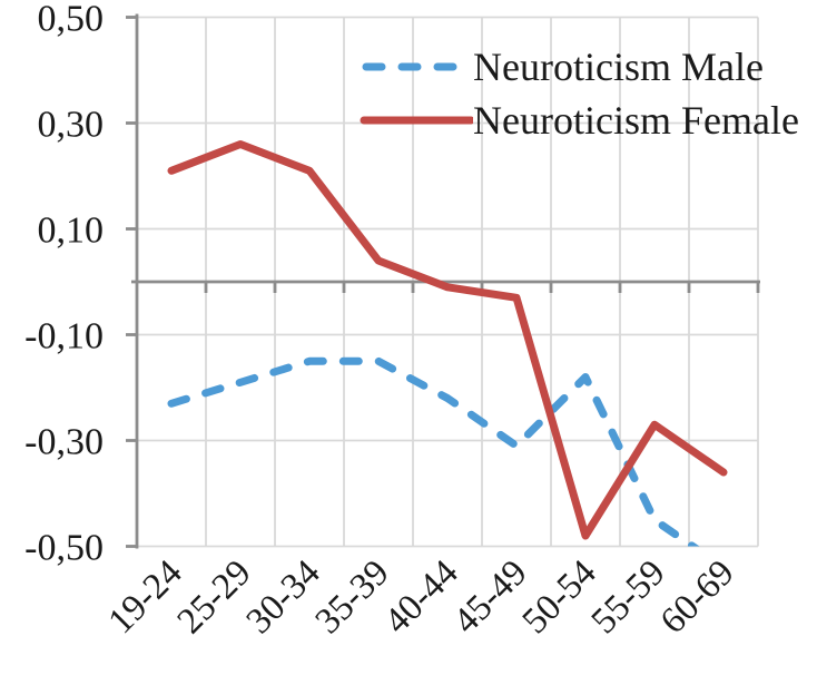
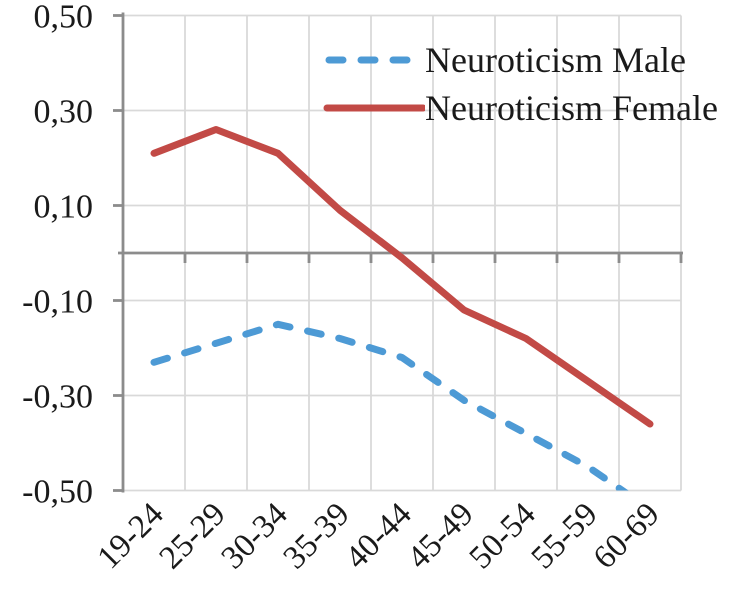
Neuroticism Male/35-39: -0,15 -> -0,18
Neuroticism Female/35-39: 0,04 -> 0,09
Neuroticism Female/45-49: -0,03 -> -0,12
Neuroticism Male/50-54: -0,18 -> -0,38
Neuroticism Female/50-54: -0,48 -> -0,18
